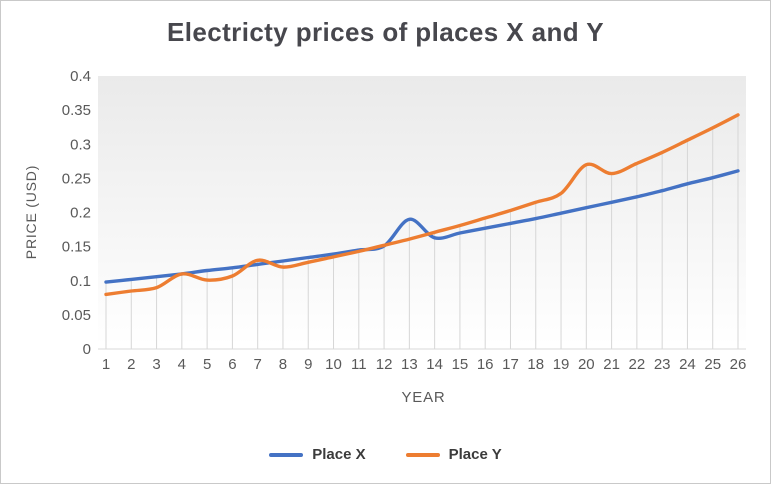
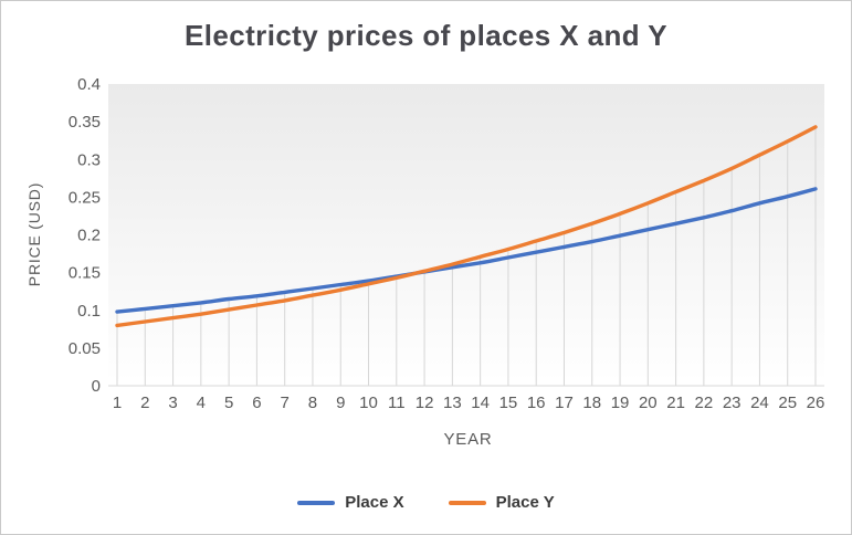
Place Y/4: 0.11 -> 0.10
Place Y/7: 0.13 -> 0.11
Place X/13: 0.19 -> 0.16
Place Y/20: 0.27 -> 0.24
